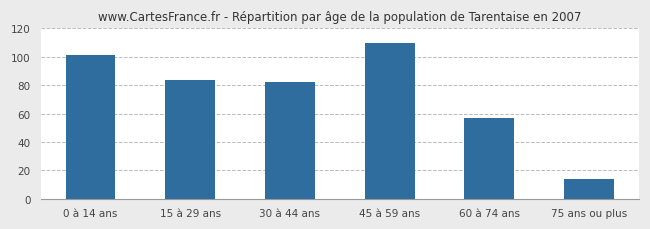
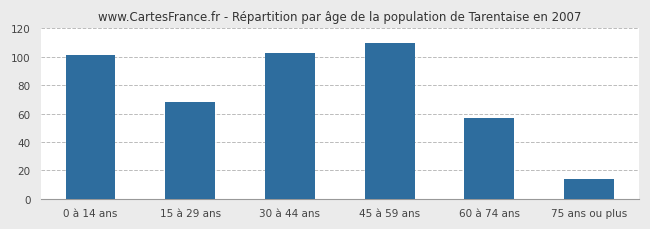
15 à 29 ans: 84 -> 68
30 à 44 ans: 82 -> 103
